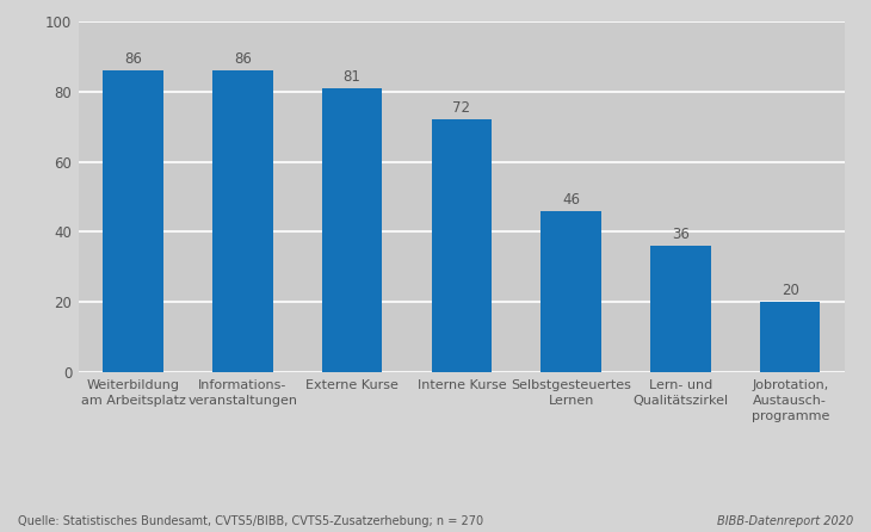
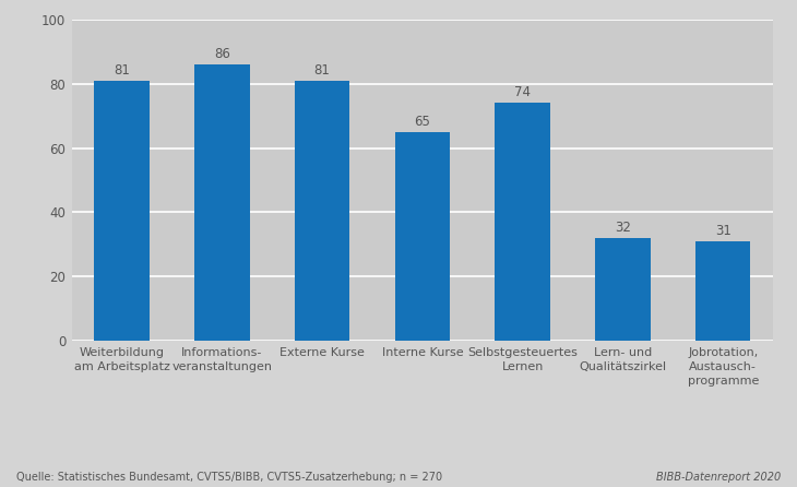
Weiterbildung am Arbeitsplatz: 86 -> 81
Interne Kurse: 72 -> 65
Selbstgesteuertes Lernen: 46 -> 74
Lern- und Qualitätszirkel: 36 -> 32
Jobrotation, Austausch- programme: 20 -> 31
